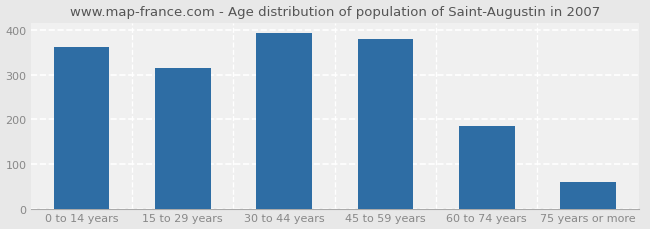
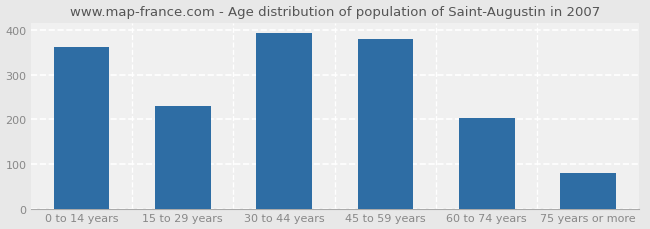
15 to 29 years: 315 -> 230
60 to 74 years: 185 -> 204
75 years or more: 60 -> 80
